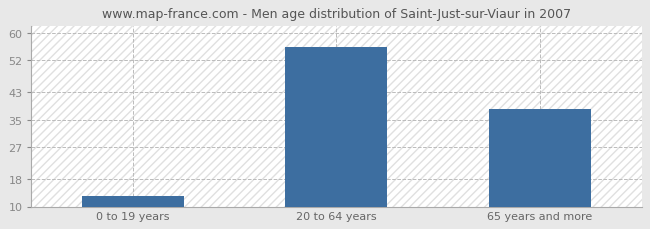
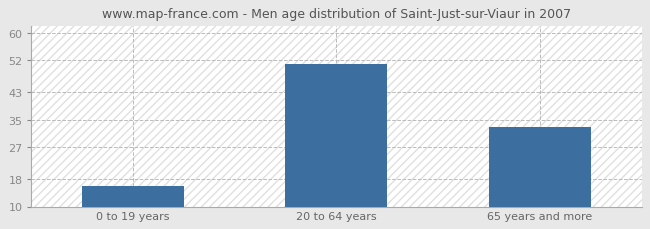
0 to 19 years: 13 -> 16
20 to 64 years: 56 -> 51
65 years and more: 38 -> 33
